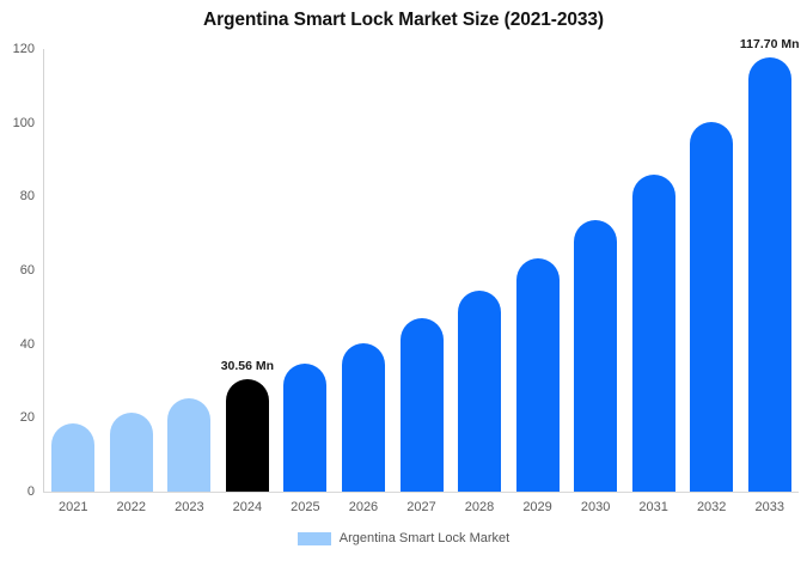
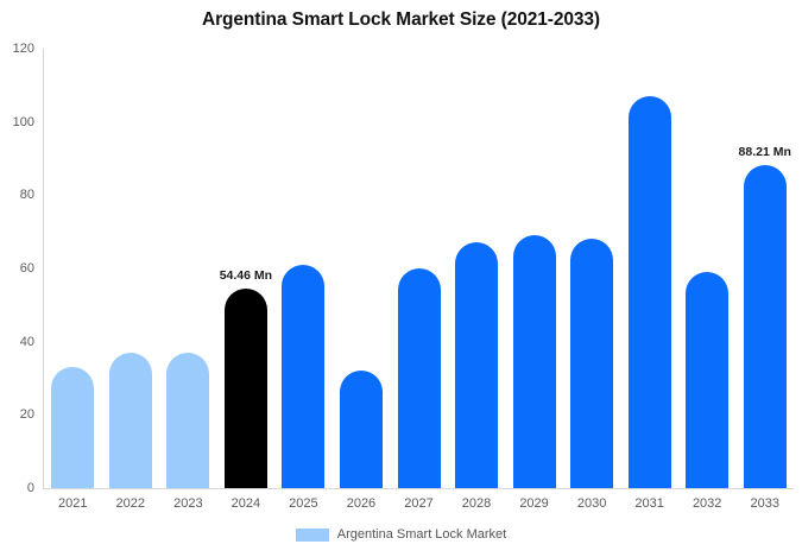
2021: 19 -> 33
2022: 22 -> 37
2023: 25 -> 37
2024: 30.56 -> 54.46
2025: 35 -> 61
2026: 40 -> 32
2027: 47 -> 60
2028: 55 -> 67
2029: 63 -> 69
2030: 74 -> 68
2031: 86 -> 107
2032: 100 -> 59
2033: 117.70 -> 88.21
